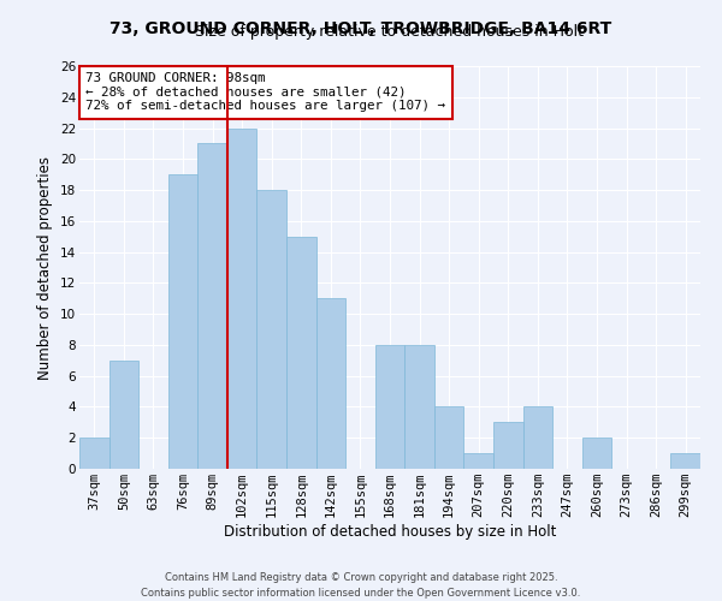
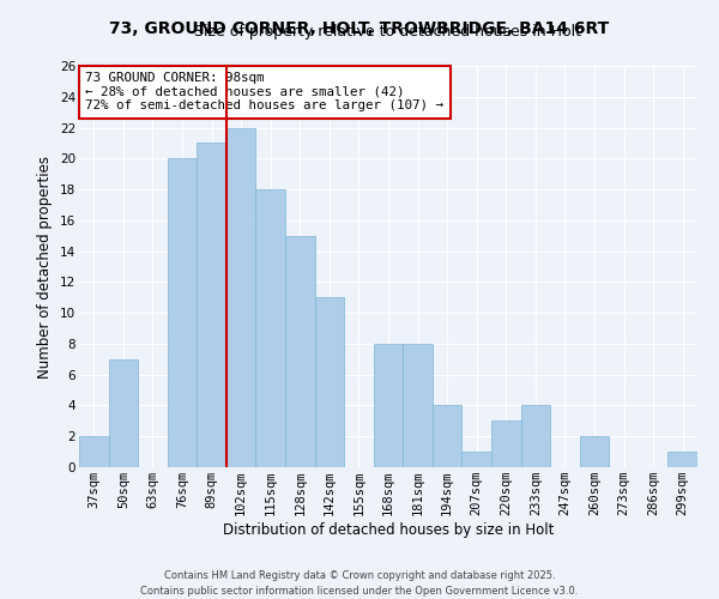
76sqm: 19 -> 20
